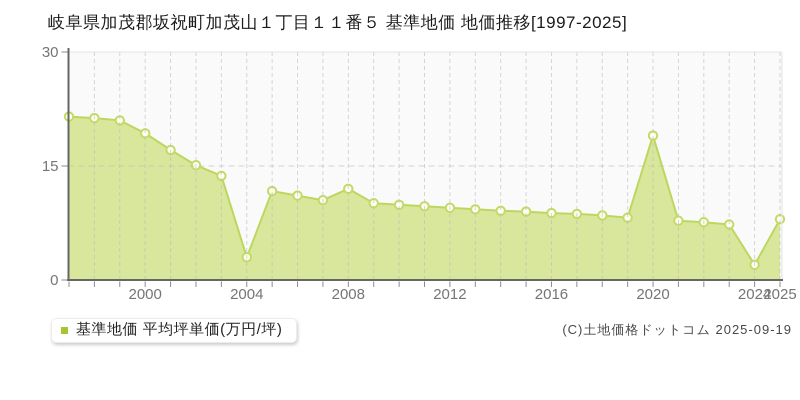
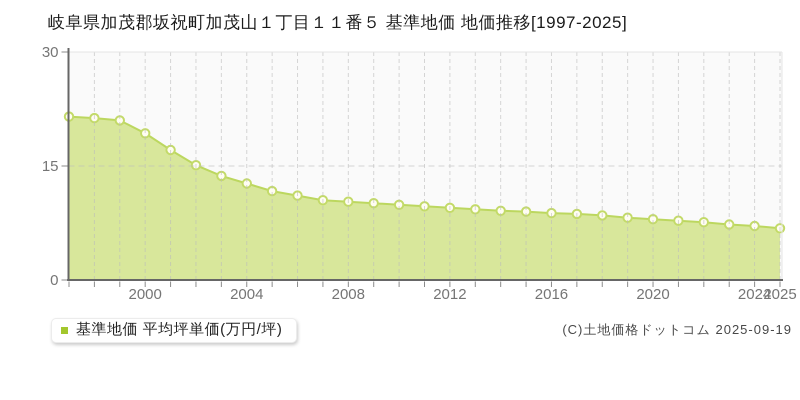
2004: 3 -> 13
2008: 12 -> 10
2020: 19 -> 8
2024: 2 -> 7
2025: 8 -> 7
